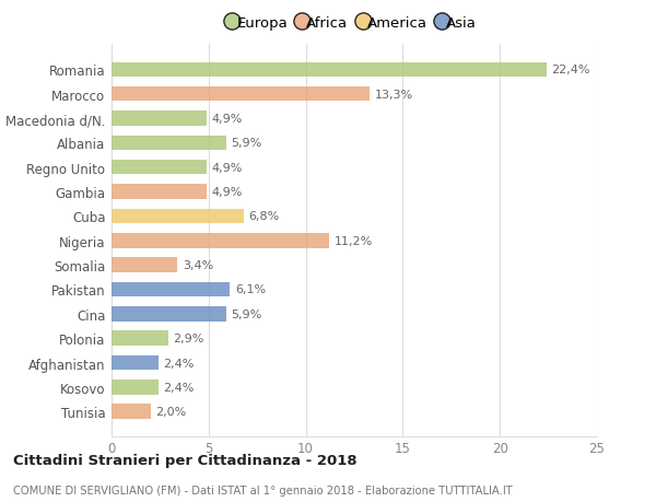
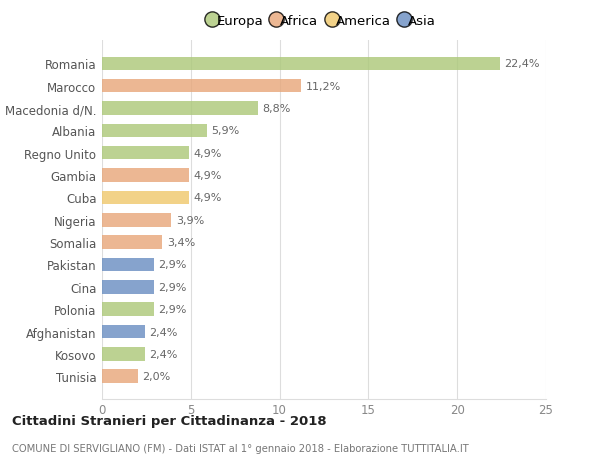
Marocco: 13,3% -> 11,2%
Macedonia d/N.: 4,9% -> 8,8%
Cuba: 6,8% -> 4,9%
Nigeria: 11,2% -> 3,9%
Pakistan: 6,1% -> 2,9%
Cina: 5,9% -> 2,9%
